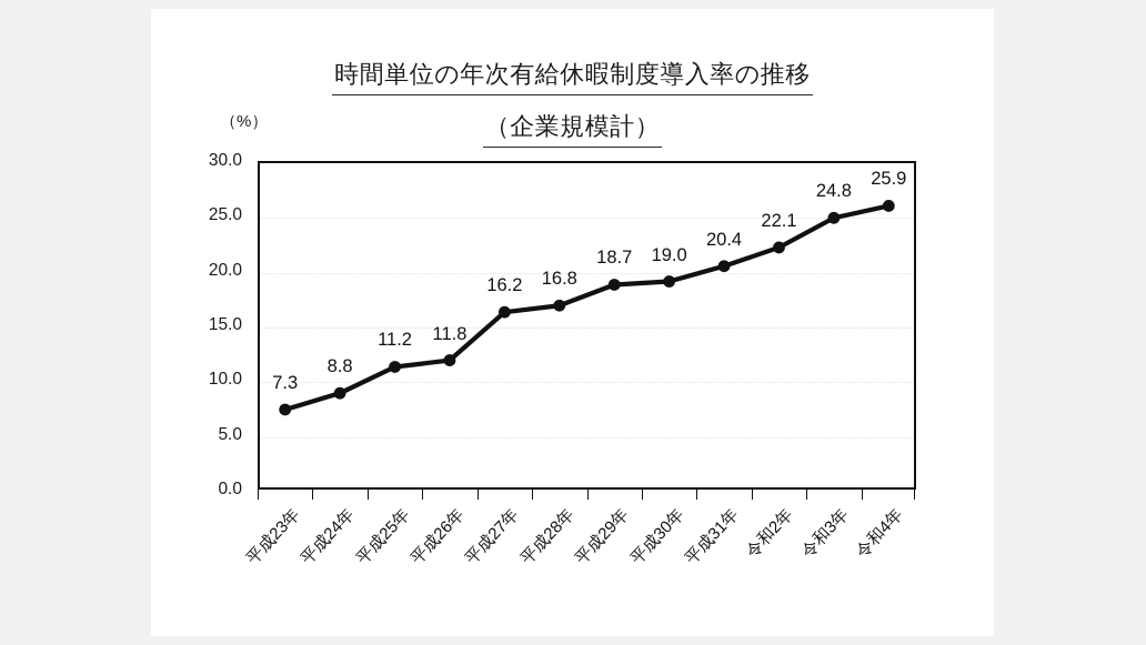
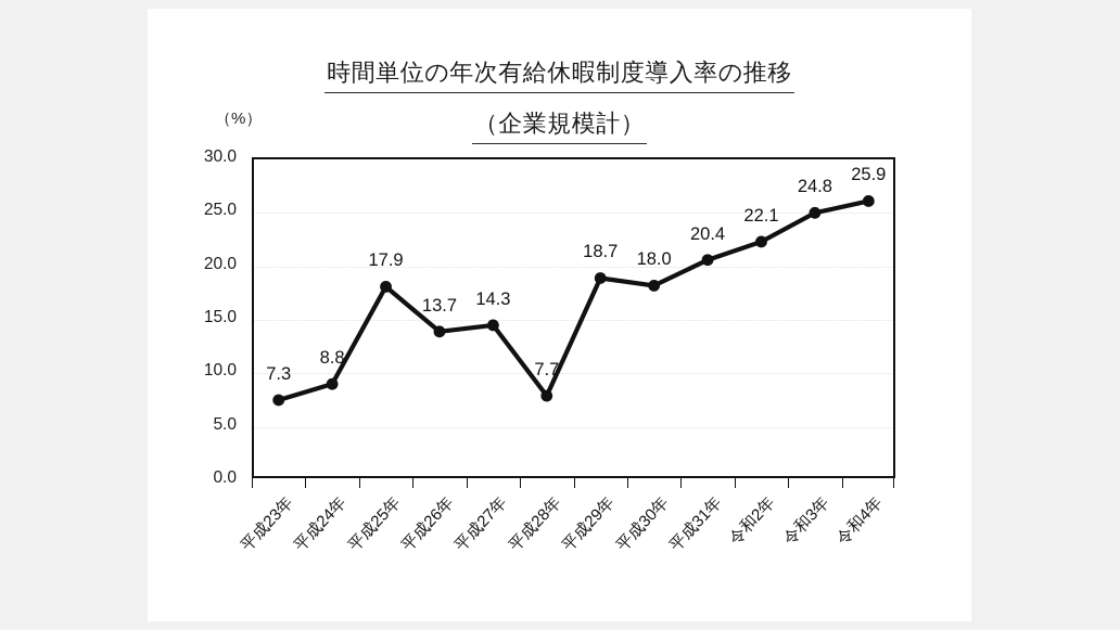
平成25年: 11.2 -> 17.9
平成26年: 11.8 -> 13.7
平成27年: 16.2 -> 14.3
平成28年: 16.8 -> 7.7
平成30年: 19.0 -> 18.0
